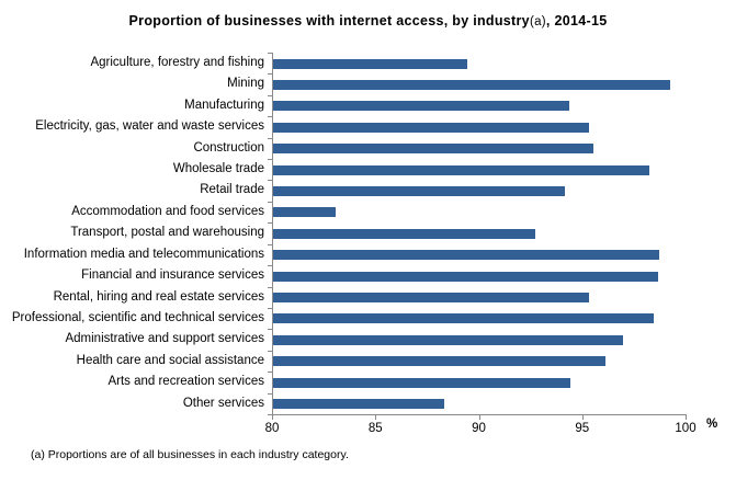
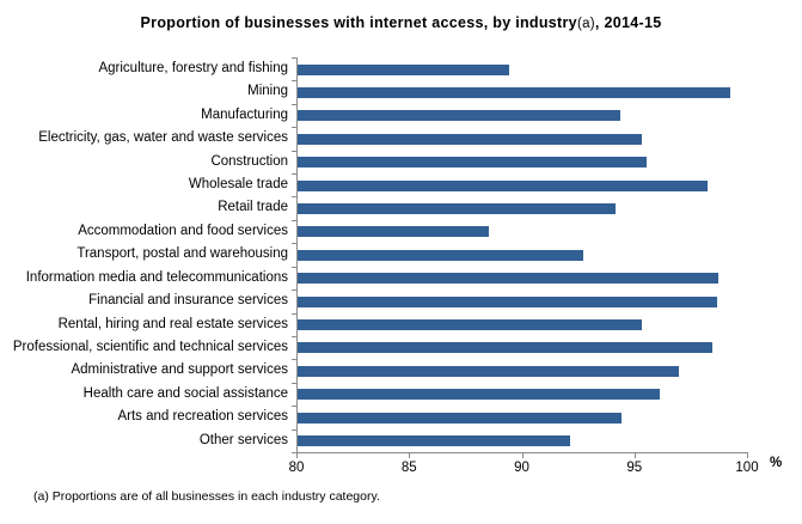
Accommodation and food services: 83.0 -> 88.5
Other services: 88.3 -> 92.1
